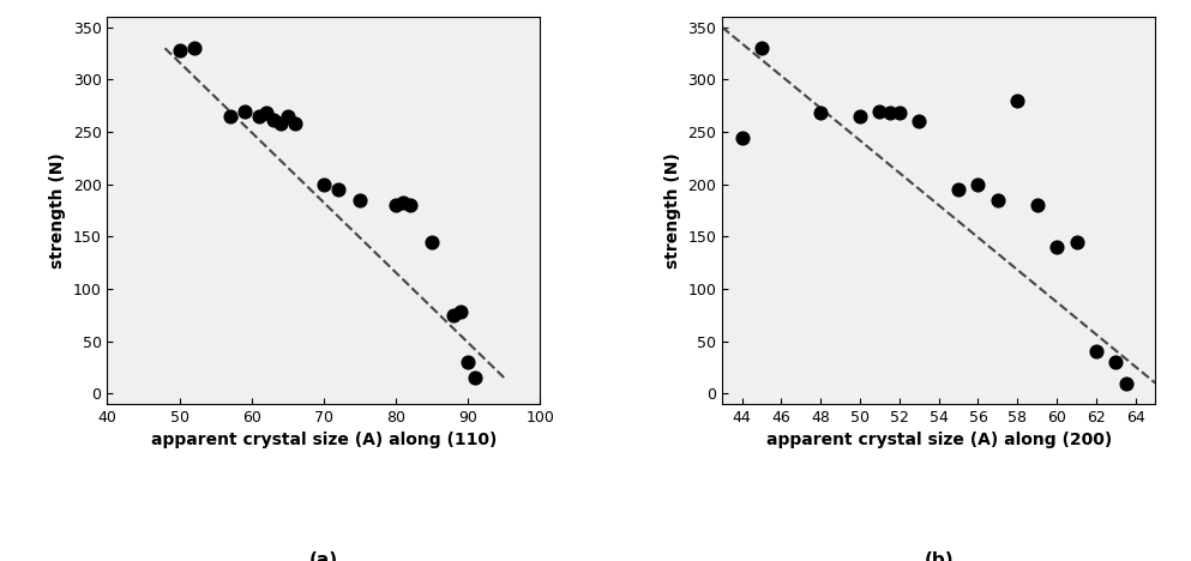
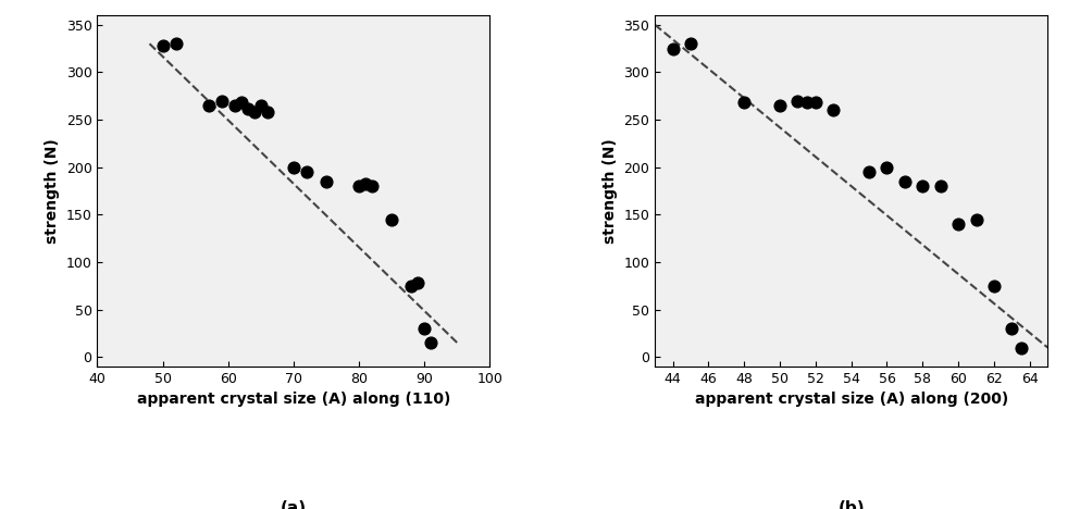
44: 244 -> 325
58: 280 -> 180
62: 40 -> 75
